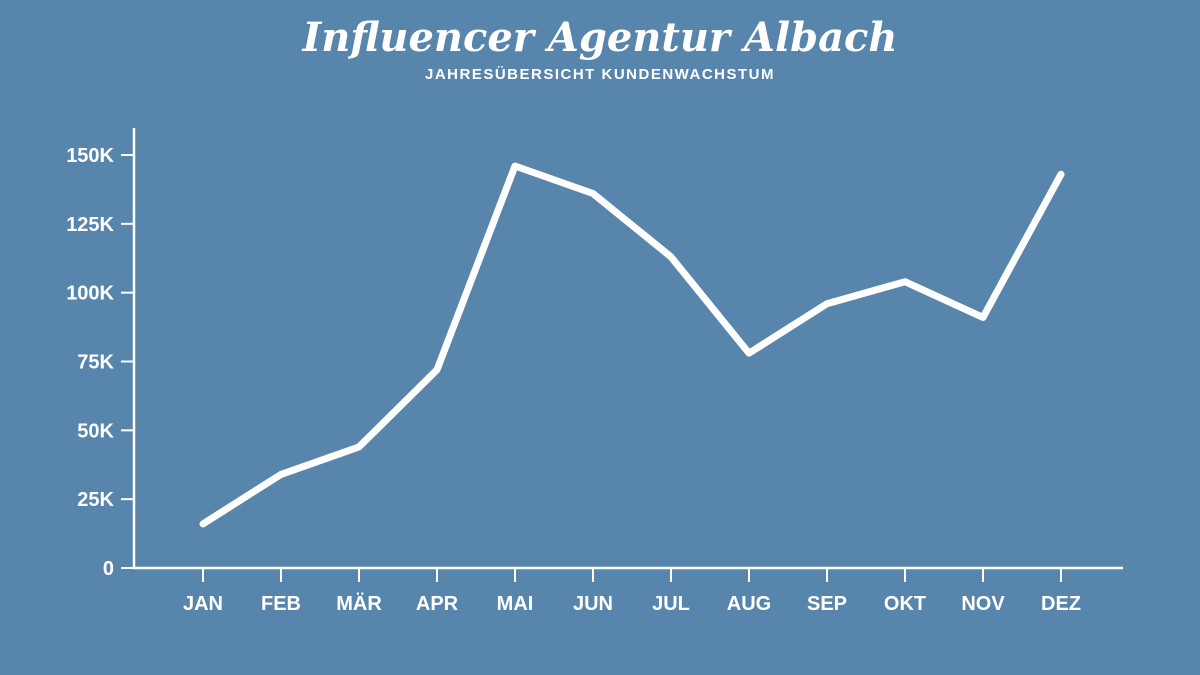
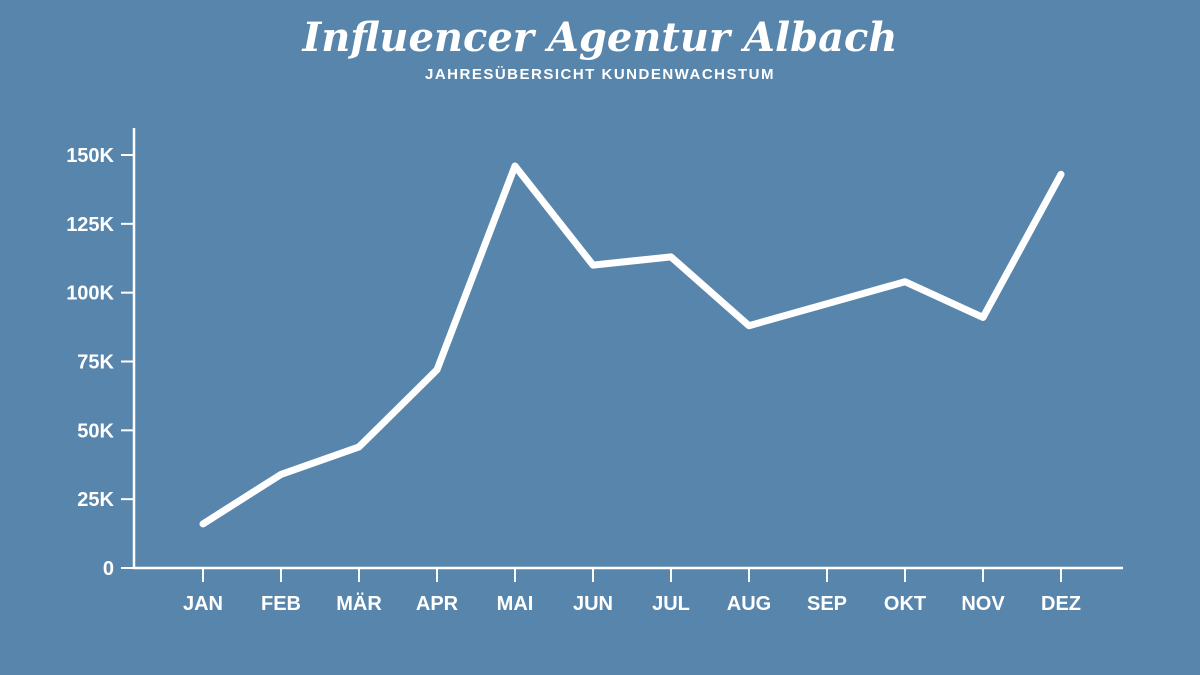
JUN: 136K -> 110K
AUG: 78K -> 88K
